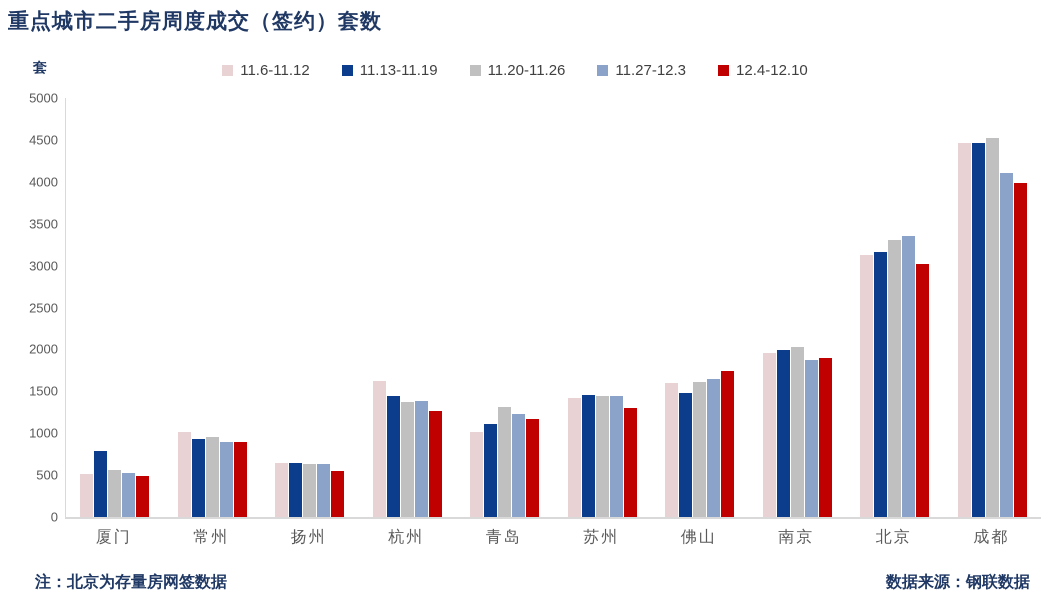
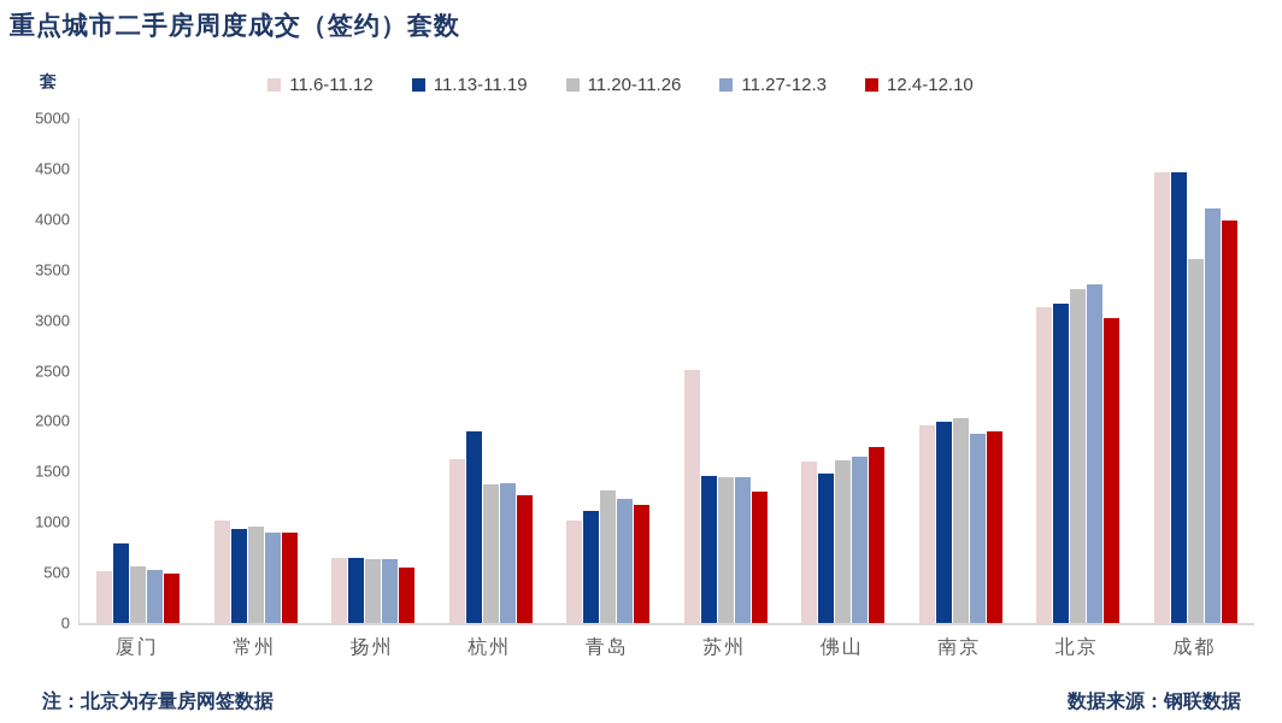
11.13-11.19/杭州: 1400 -> 1900
11.6-11.12/苏州: 1400 -> 2500
11.20-11.26/成都: 4500 -> 3600
